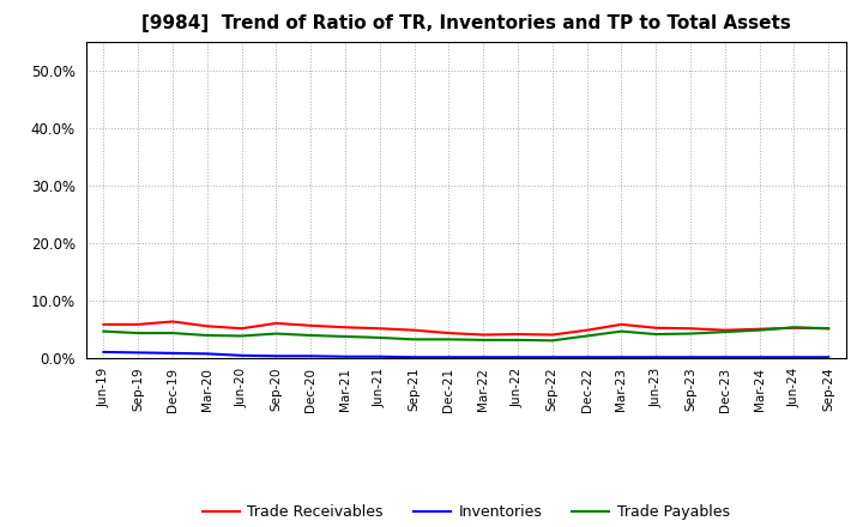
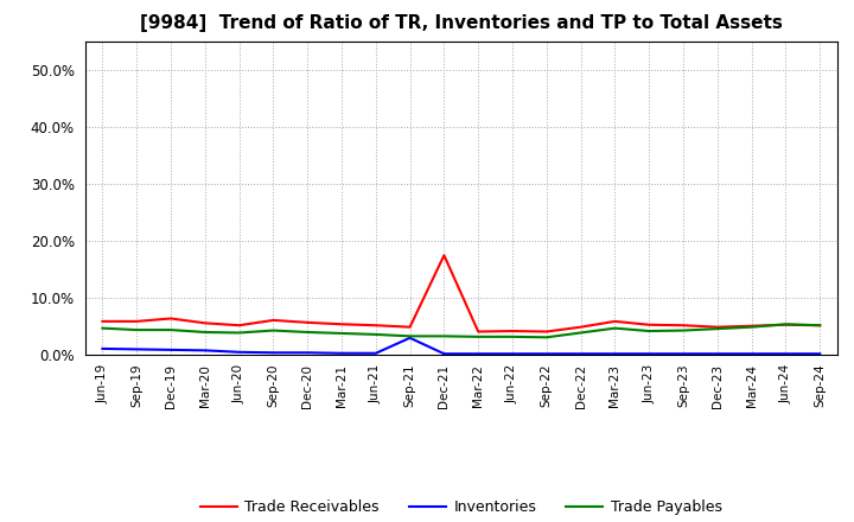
Inventories/Sep-21: 0.2% -> 3.0%
Trade Receivables/Dec-21: 4.4% -> 17.5%
